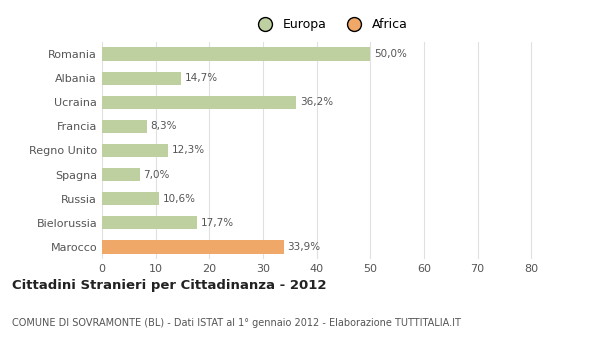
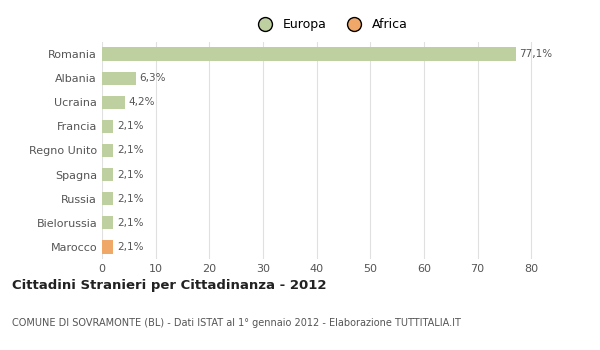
Romania: 50,0% -> 77,1%
Albania: 14,7% -> 6,3%
Ucraina: 36,2% -> 4,2%
Francia: 8,3% -> 2,1%
Regno Unito: 12,3% -> 2,1%
Spagna: 7,0% -> 2,1%
Russia: 10,6% -> 2,1%
Bielorussia: 17,7% -> 2,1%
Marocco: 33,9% -> 2,1%
